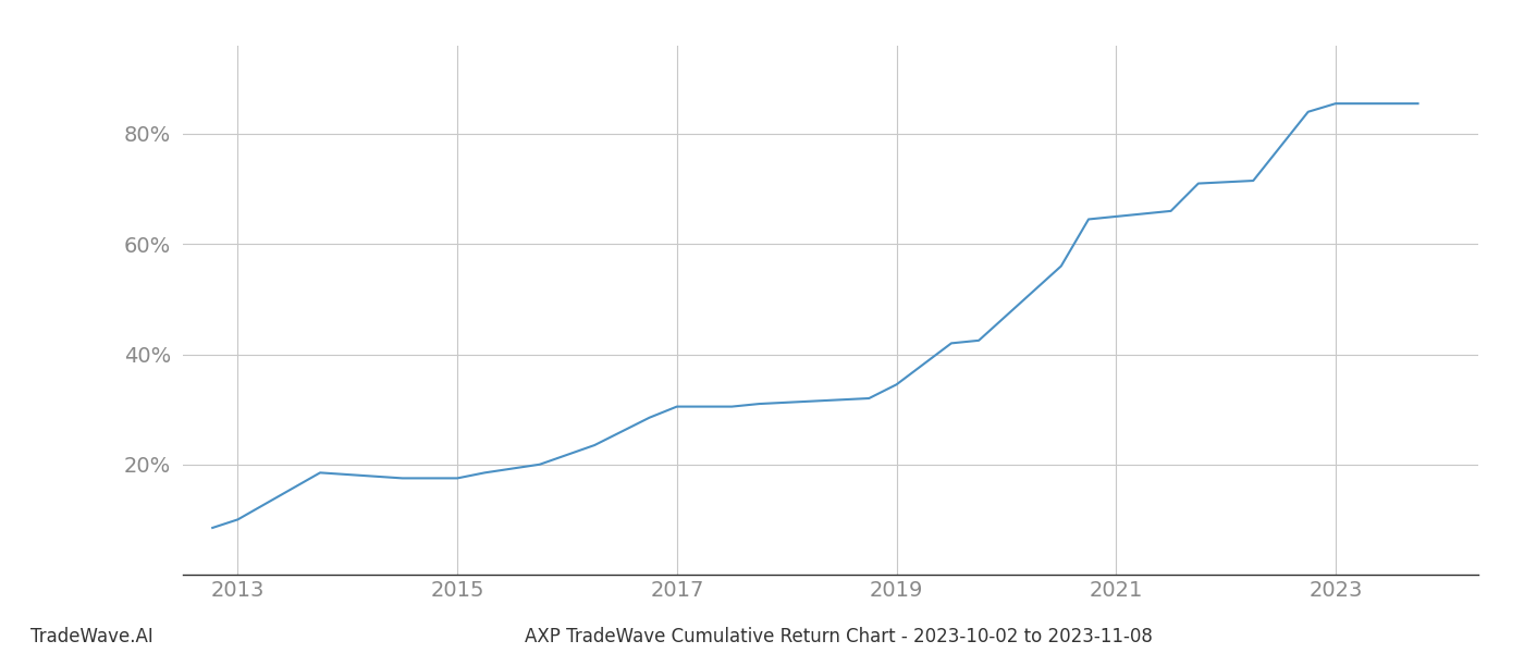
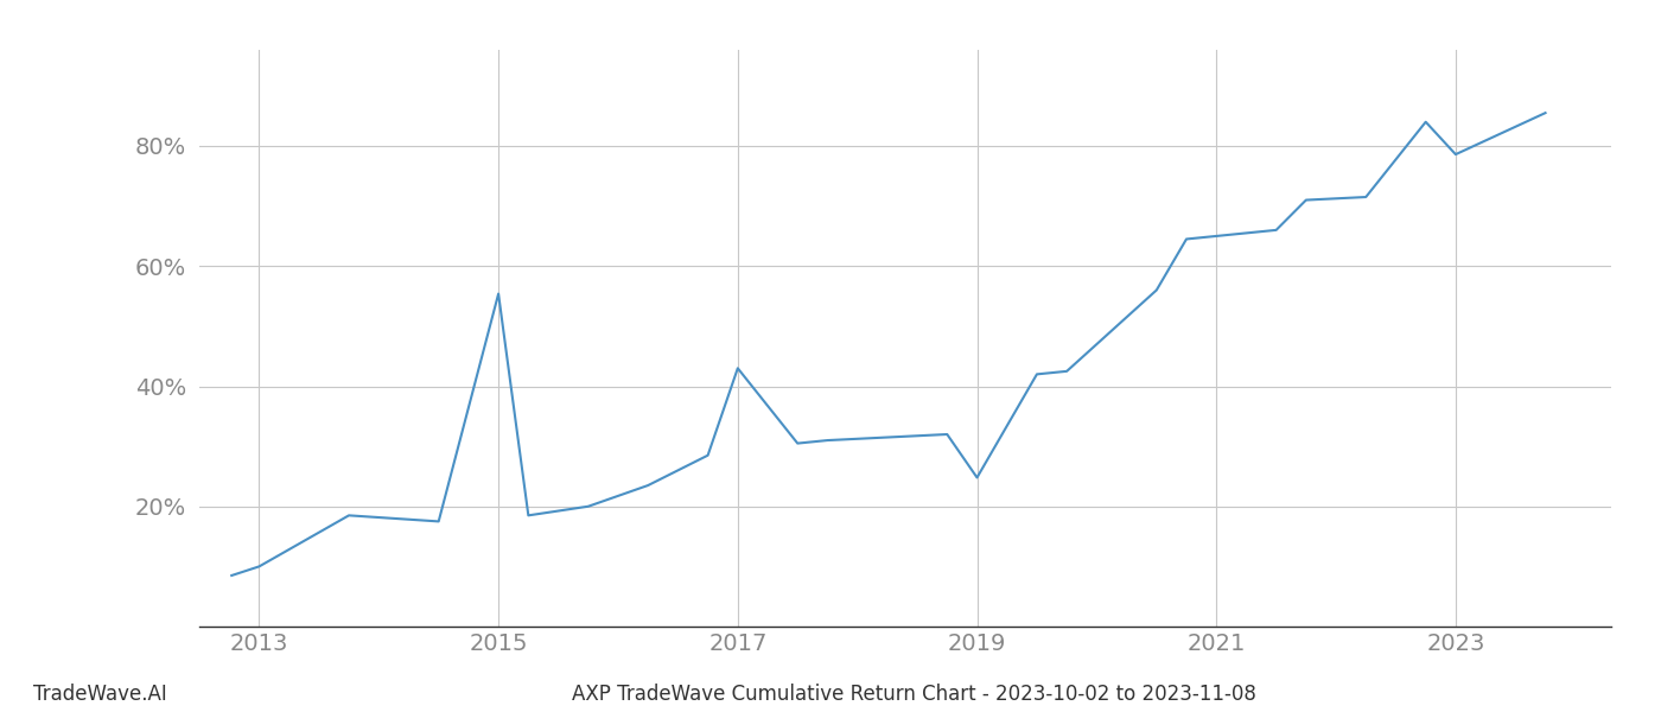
2015: 17.5% -> 55.4%
2017: 30.5% -> 43.0%
2019: 34.5% -> 24.8%
2023: 85.5% -> 78.6%
